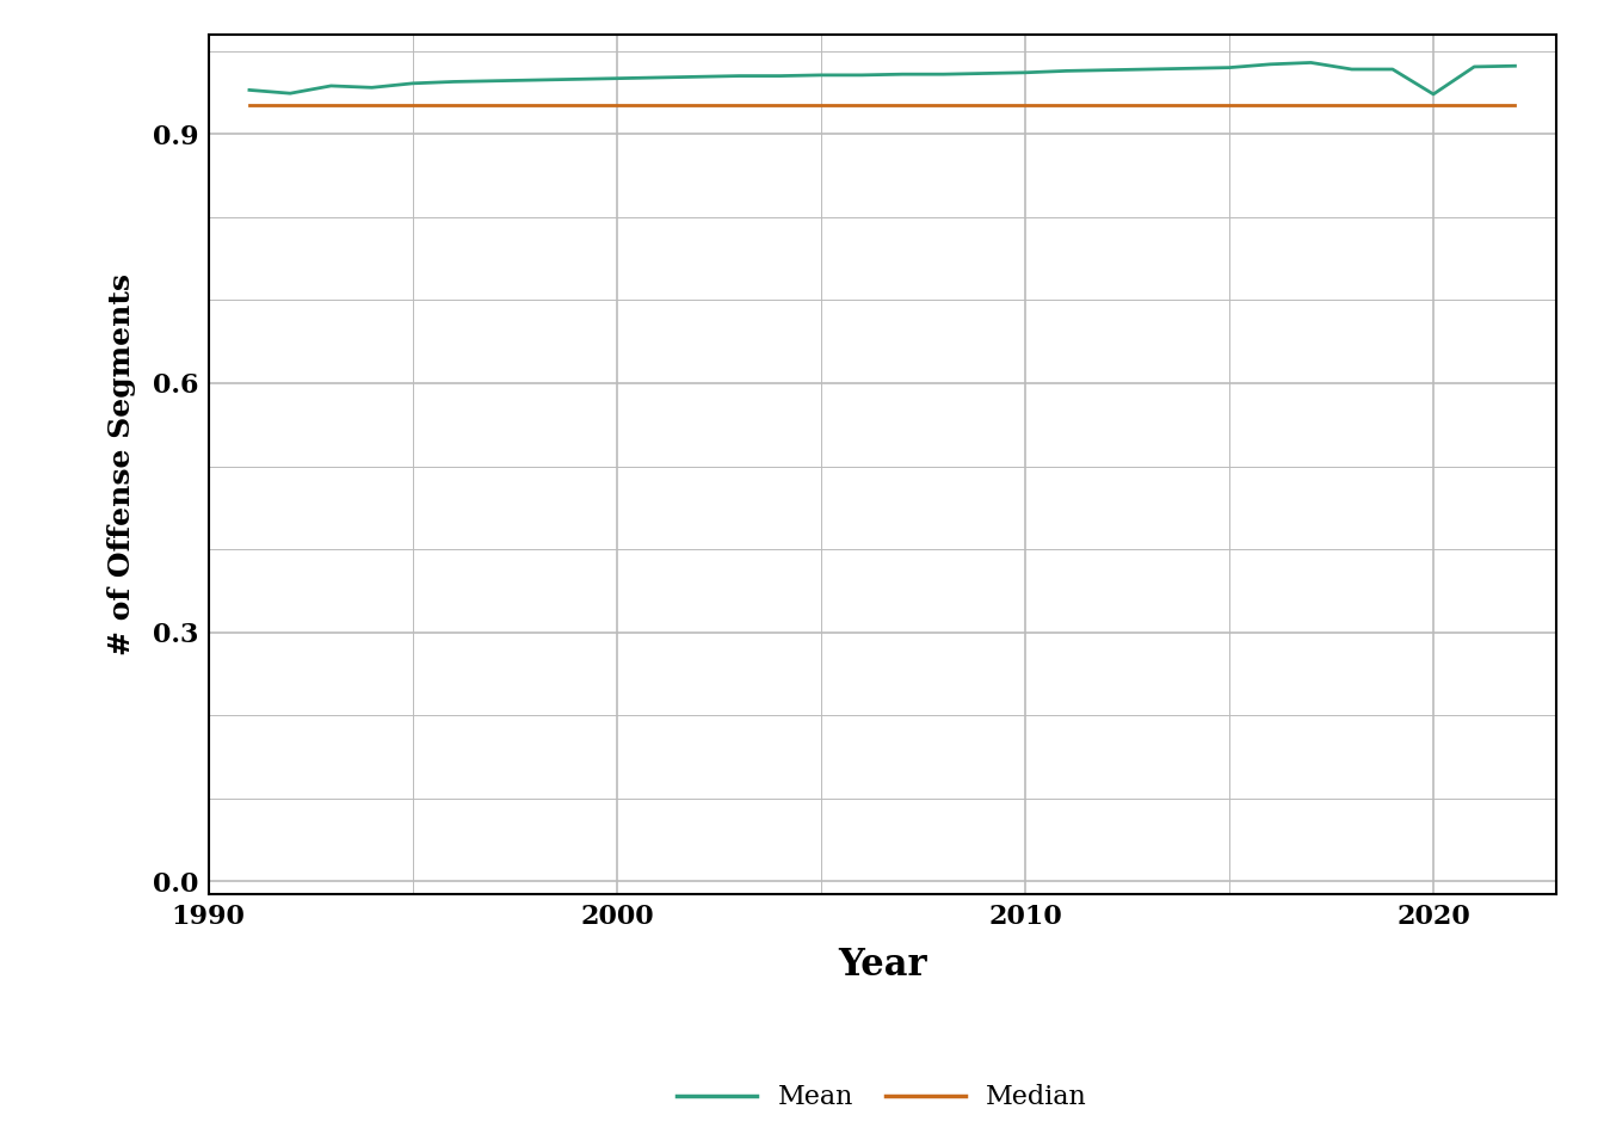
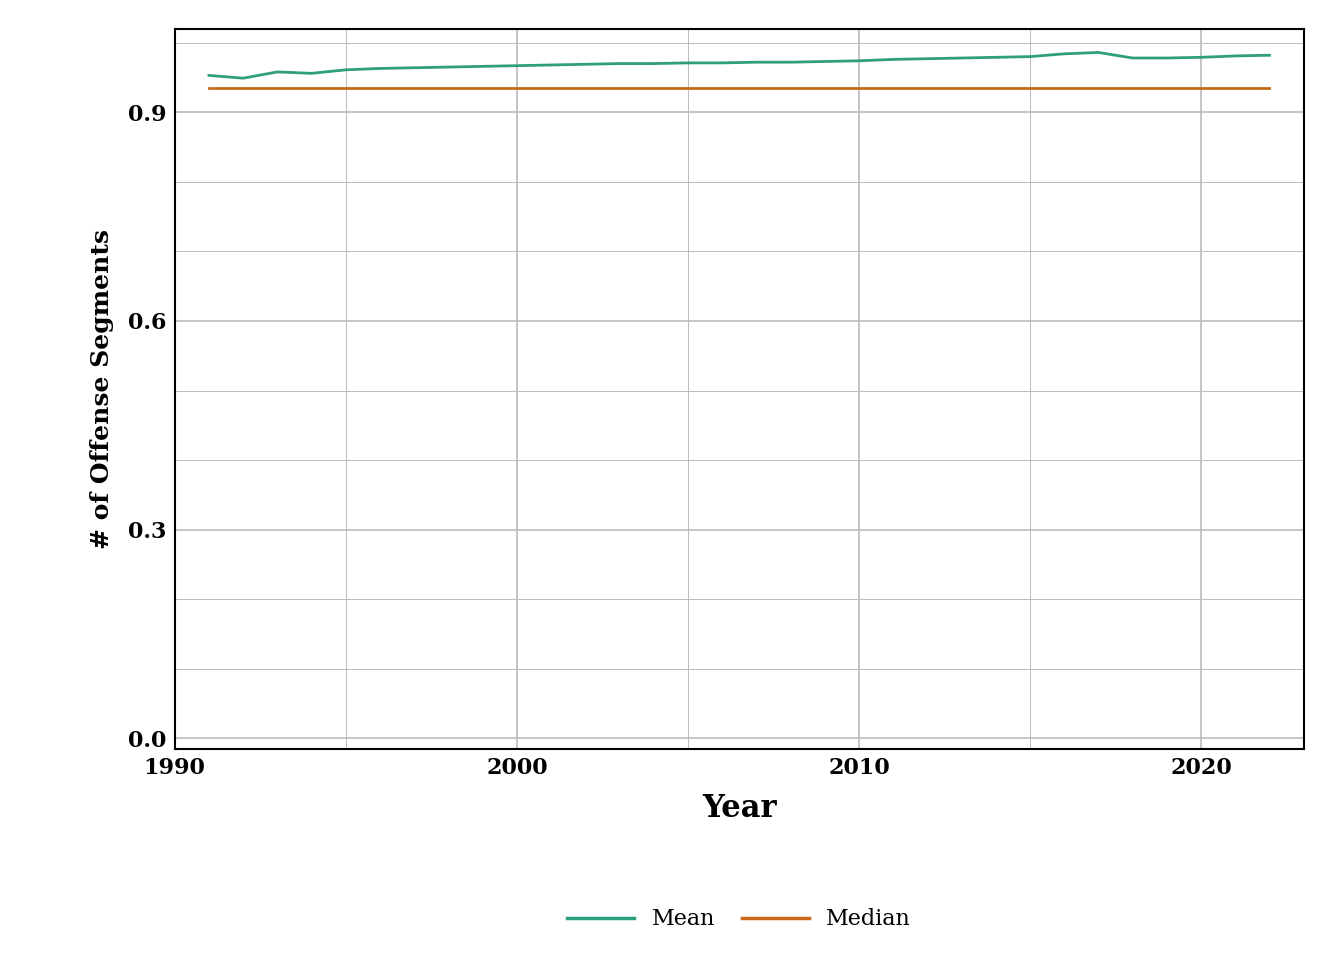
Mean/2020: 0.948 -> 0.979
